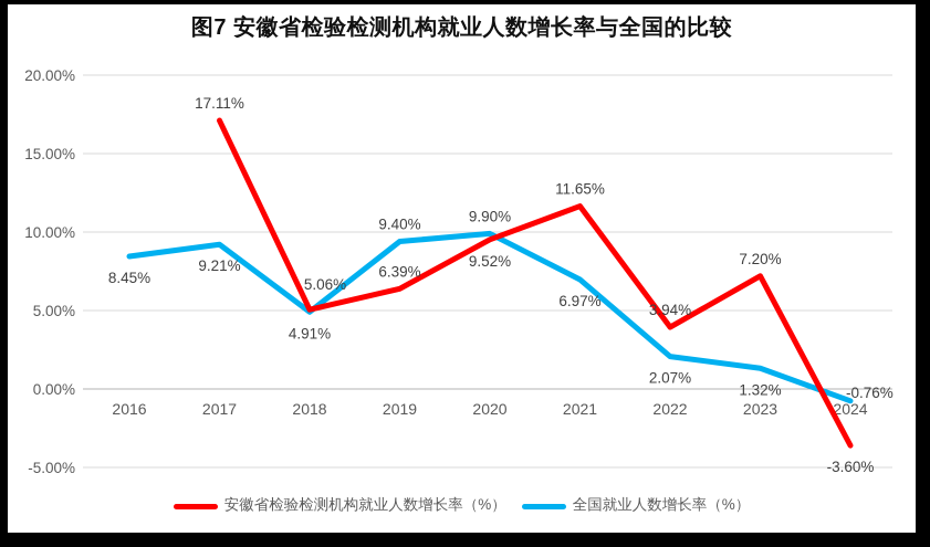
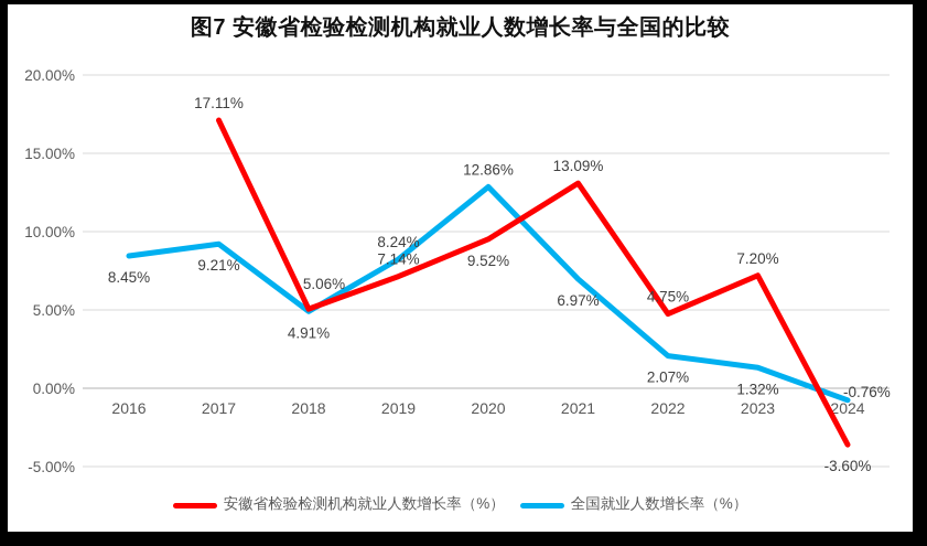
安徽省检验检测机构就业人数增长率（%）/2019: 6.39% -> 7.14%
全国就业人数增长率（%）/2019: 9.40% -> 8.24%
全国就业人数增长率（%）/2020: 9.90% -> 12.86%
安徽省检验检测机构就业人数增长率（%）/2021: 11.65% -> 13.09%
安徽省检验检测机构就业人数增长率（%）/2022: 3.94% -> 4.75%
